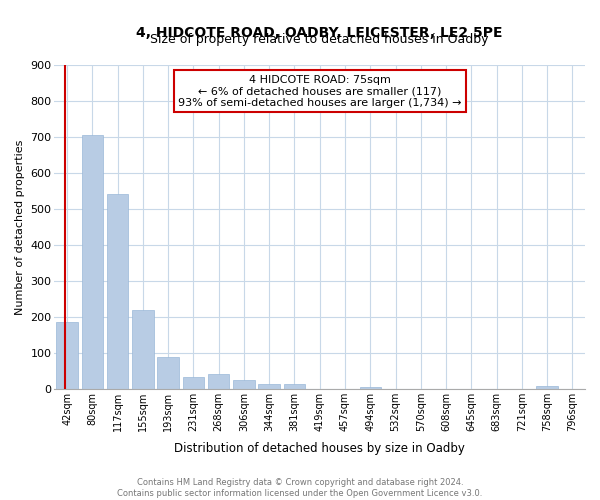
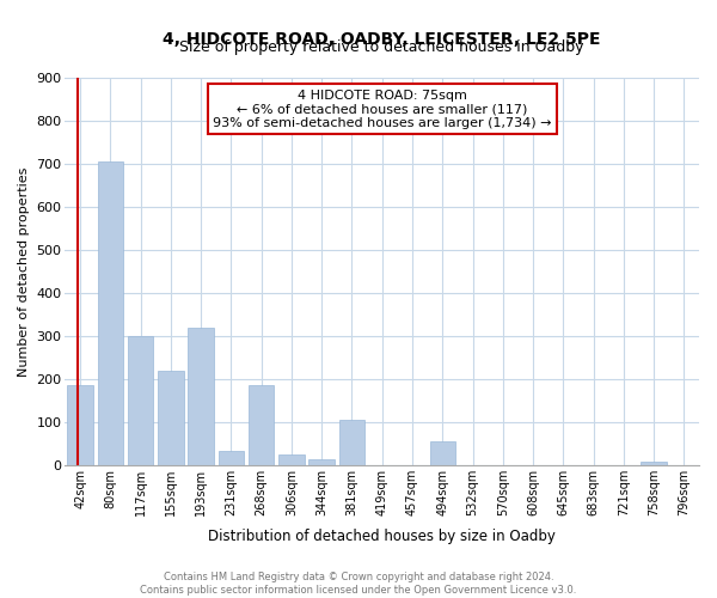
117sqm: 540 -> 300
193sqm: 88 -> 320
268sqm: 40 -> 185
381sqm: 12 -> 105
494sqm: 5 -> 55
